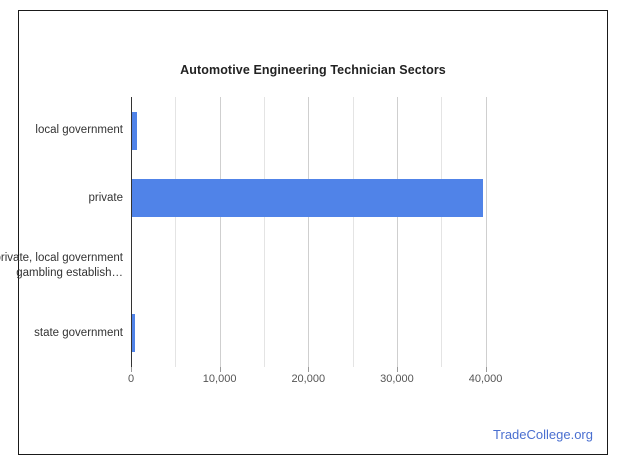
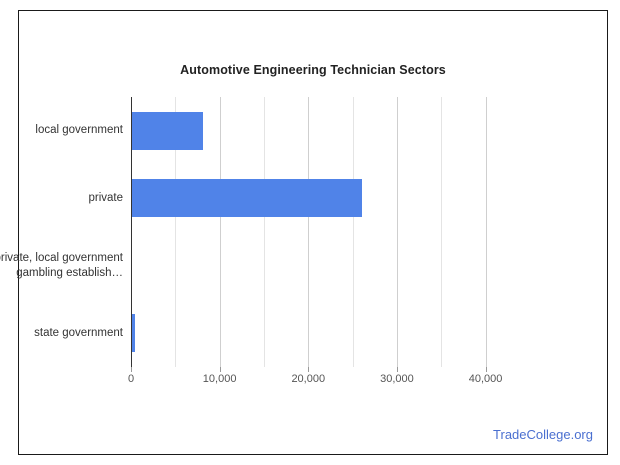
local government: 1000 -> 8000
private: 40000 -> 26000
